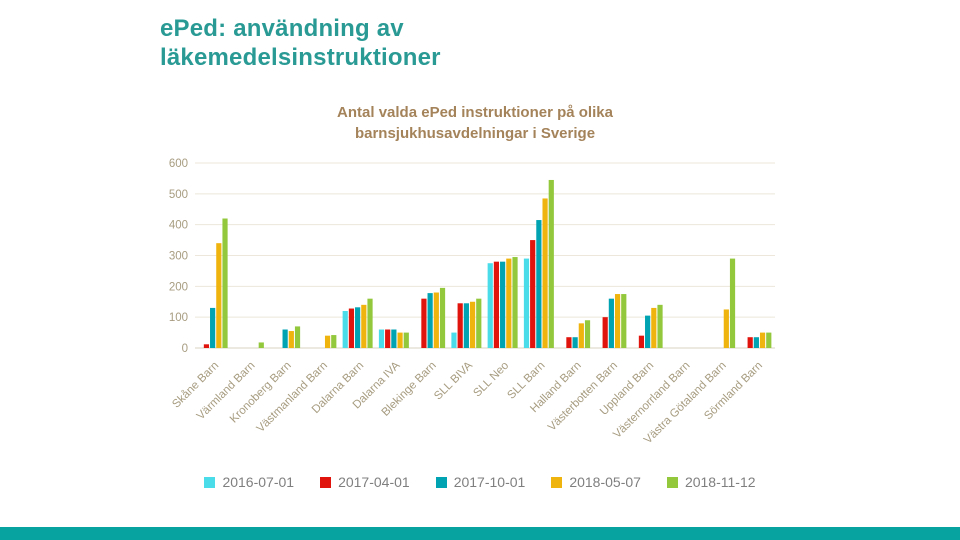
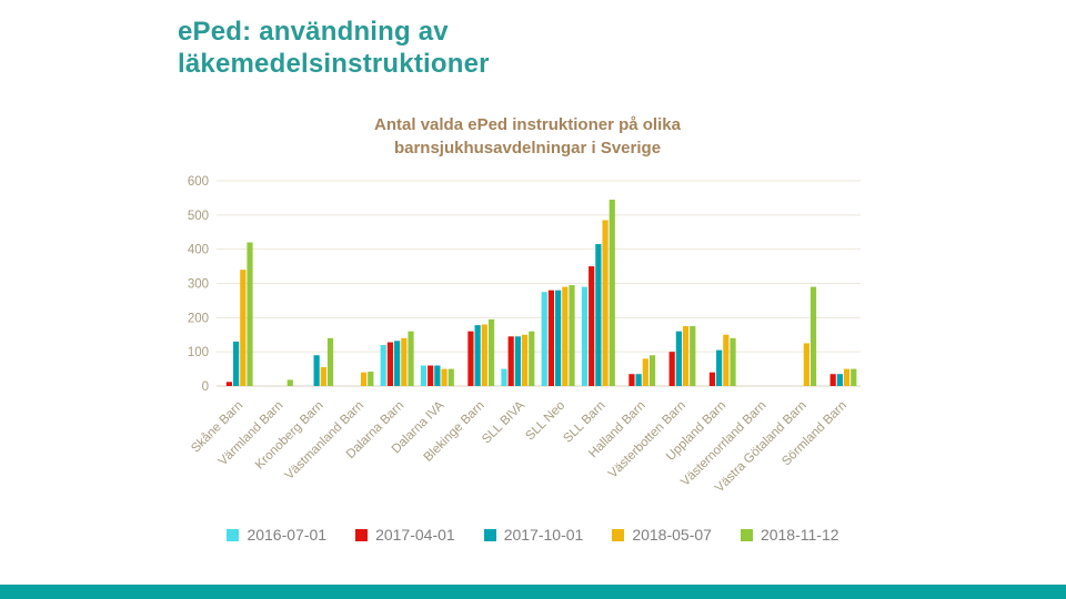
2017-10-01/Kronoberg Barn: 60 -> 90
2018-11-12/Kronoberg Barn: 70 -> 140
2018-05-07/Uppland Barn: 130 -> 150
